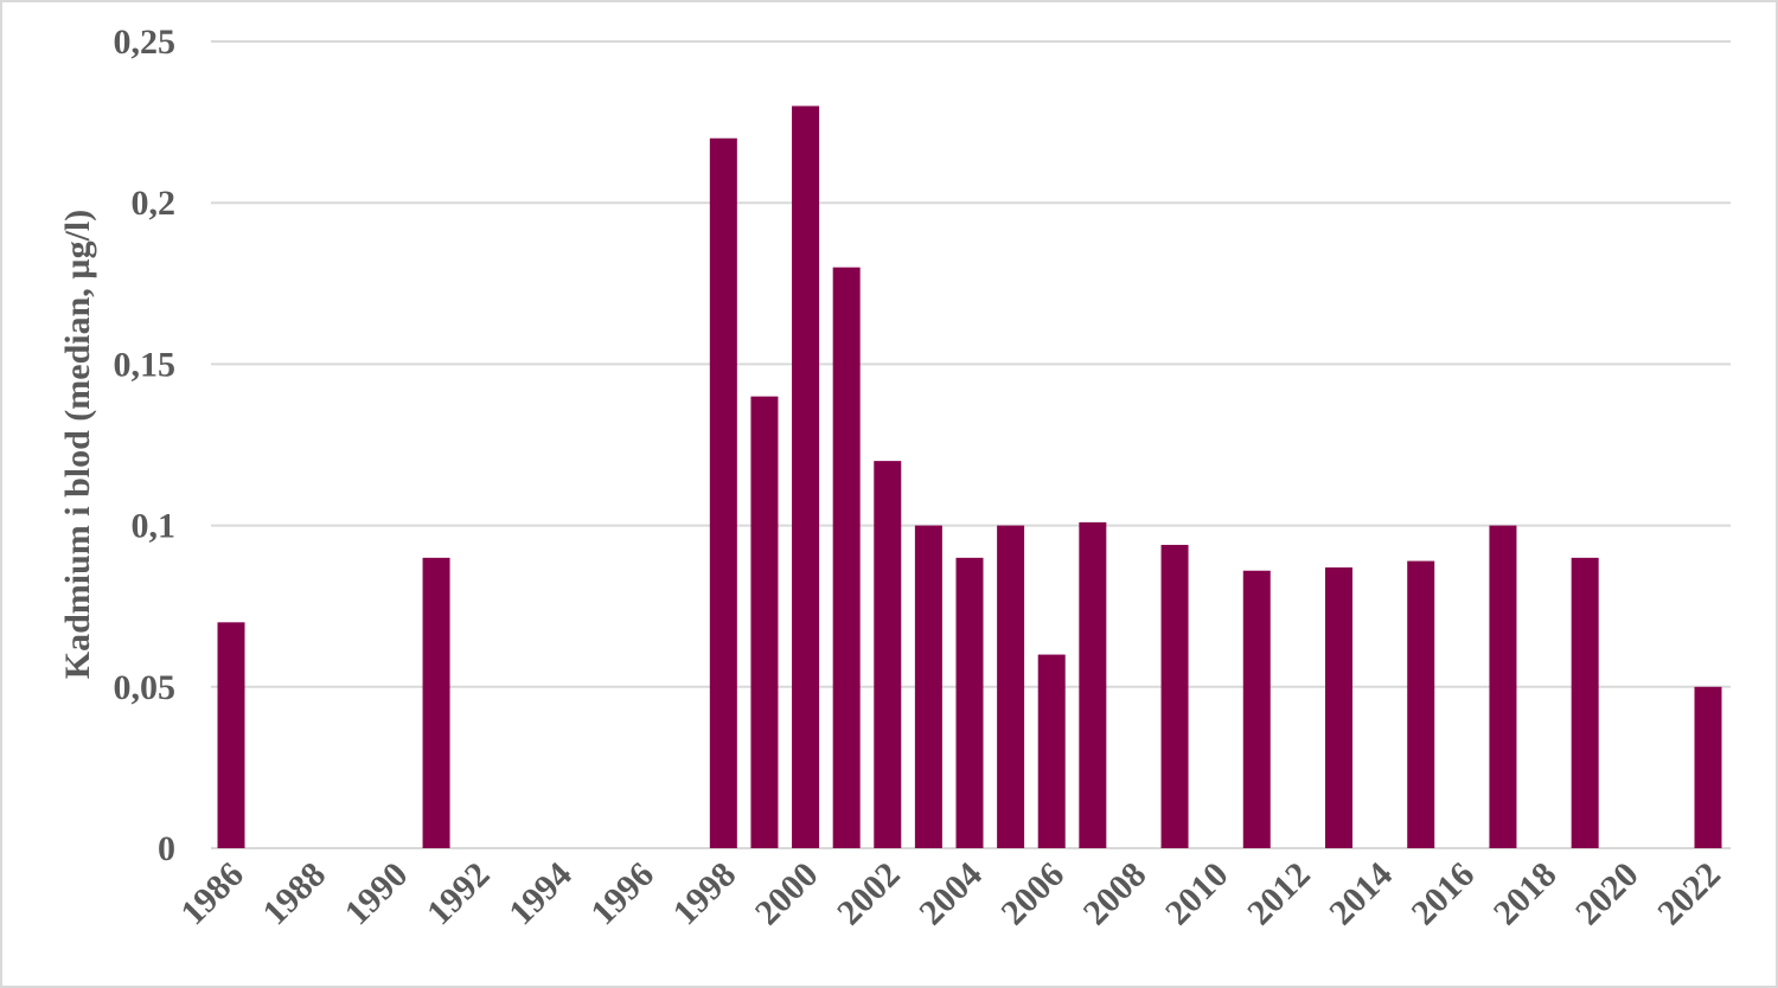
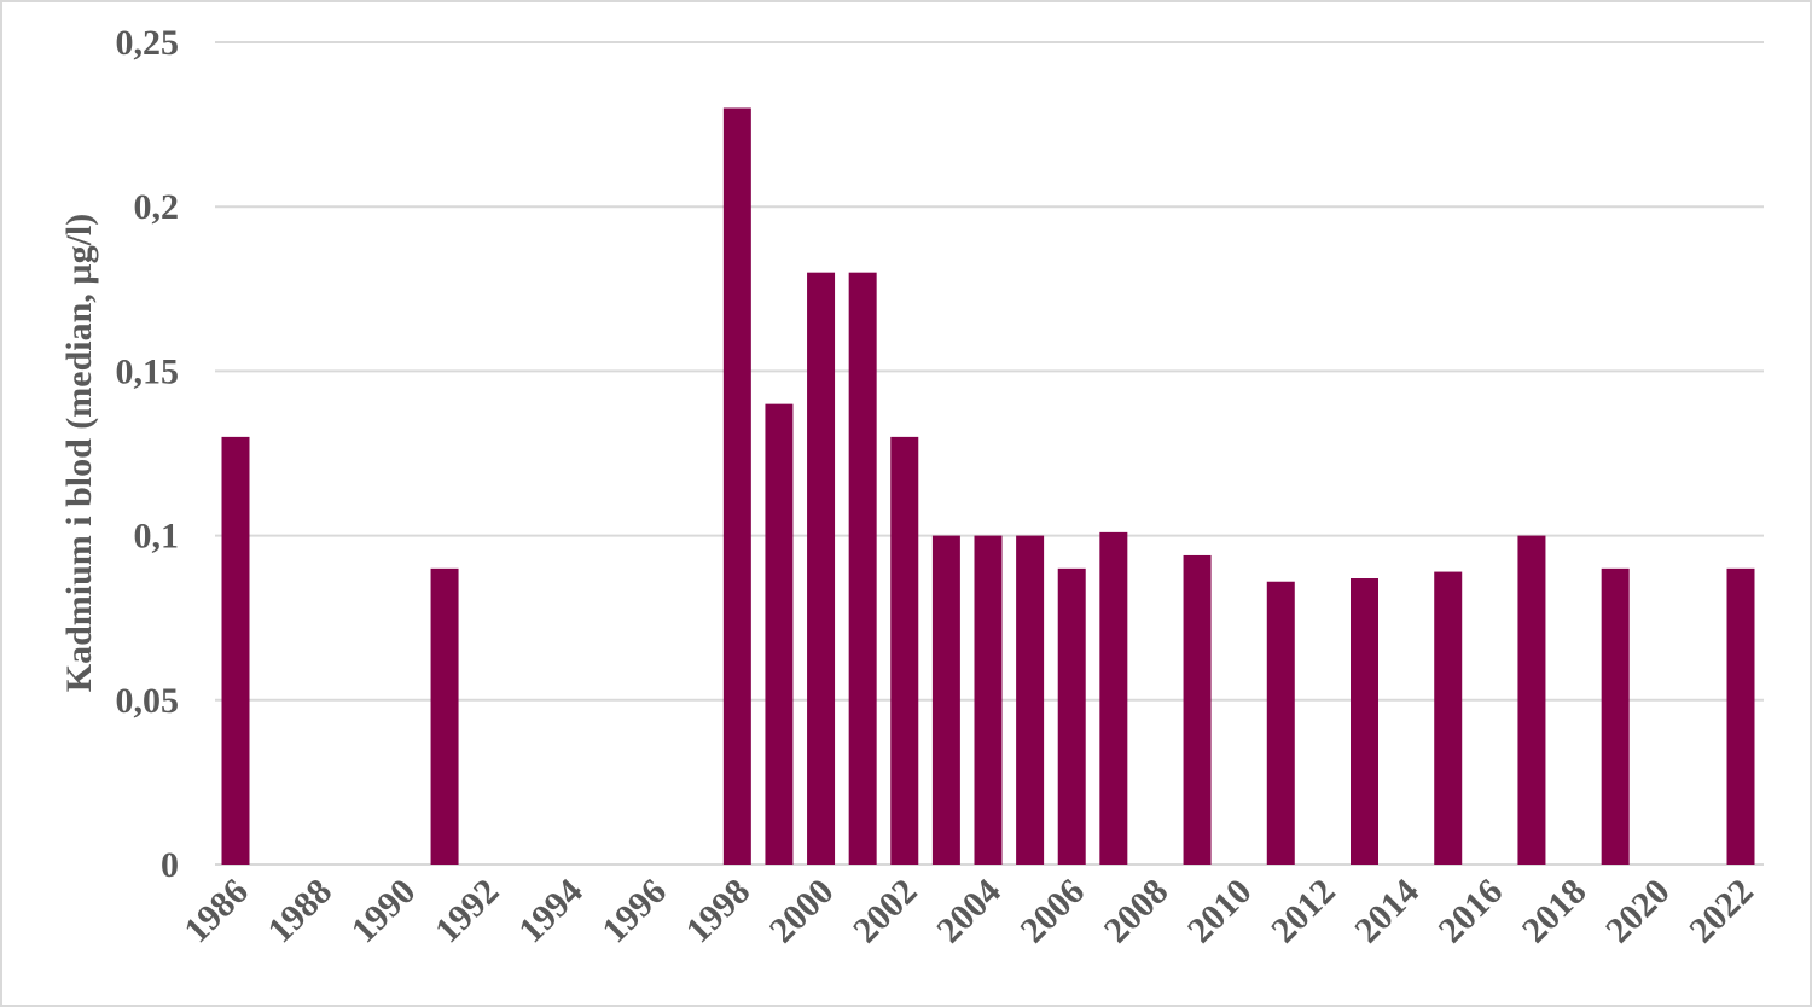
1986: 0,07 -> 0,13
1998: 0,22 -> 0,23
2000: 0,23 -> 0,18
2002: 0,12 -> 0,13
2004: 0,09 -> 0,10
2006: 0,06 -> 0,09
2022: 0,05 -> 0,09
